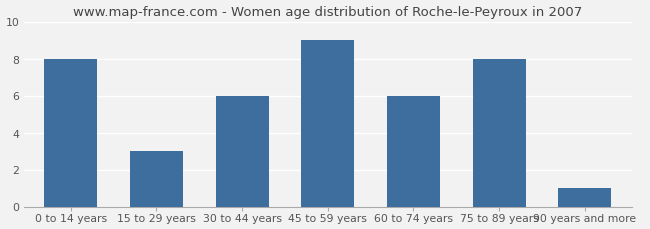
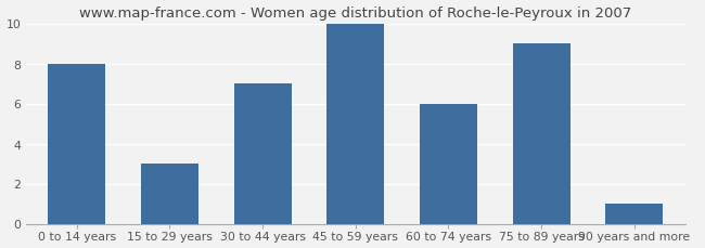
30 to 44 years: 6 -> 7
45 to 59 years: 9 -> 10
75 to 89 years: 8 -> 9
